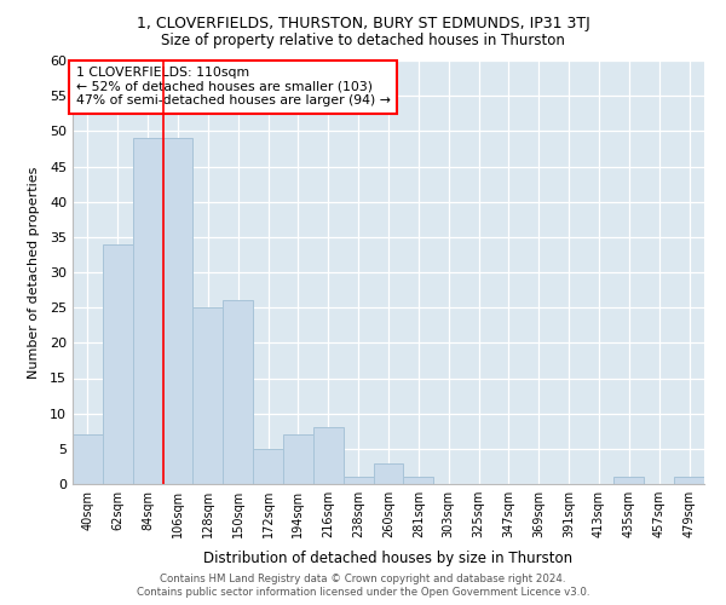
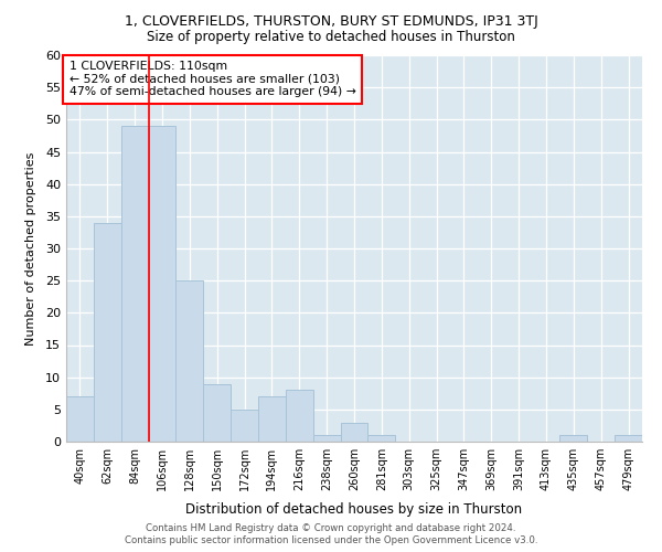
150sqm: 26 -> 9
